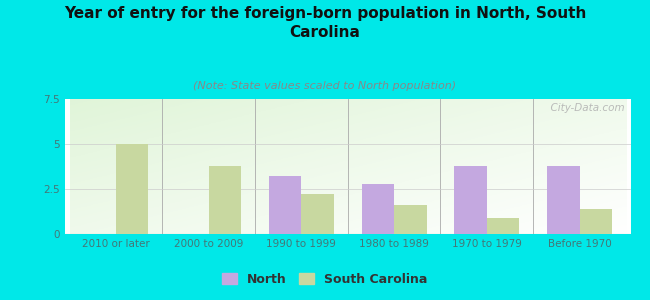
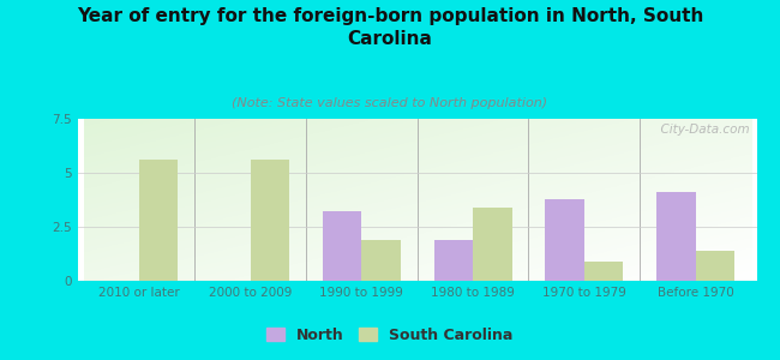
South Carolina/2010 or later: 5.0 -> 5.6
South Carolina/2000 to 2009: 3.8 -> 5.6
South Carolina/1990 to 1999: 2.2 -> 1.9
North/1980 to 1989: 2.8 -> 1.9
South Carolina/1980 to 1989: 1.6 -> 3.4
North/Before 1970: 3.8 -> 4.1
